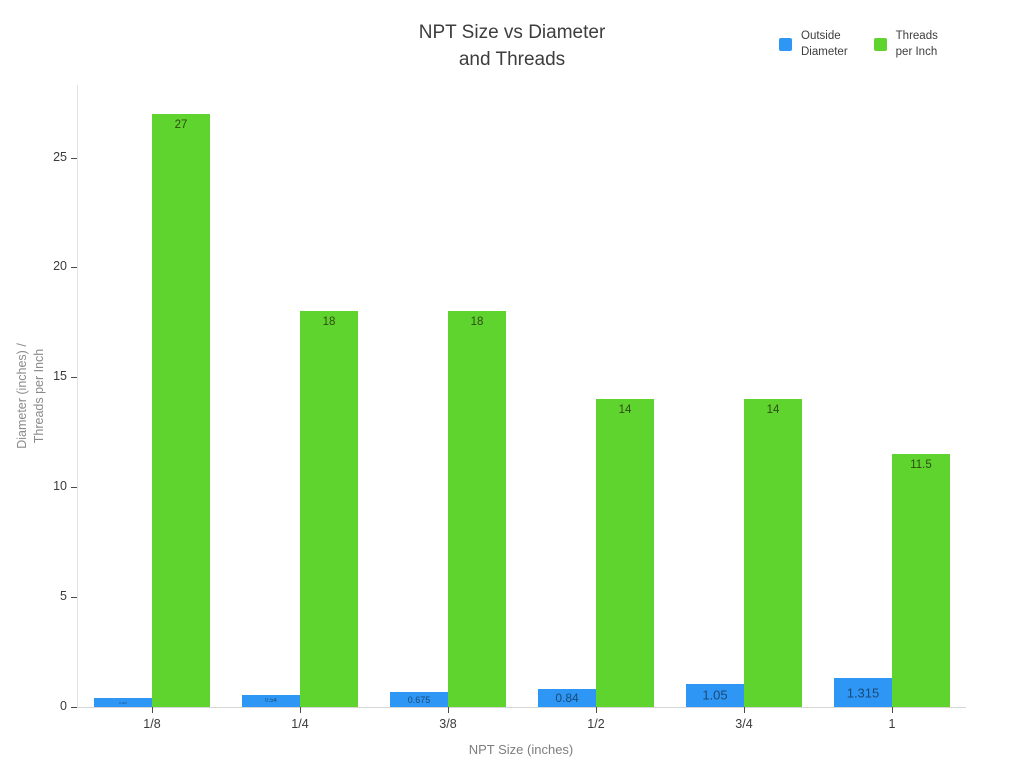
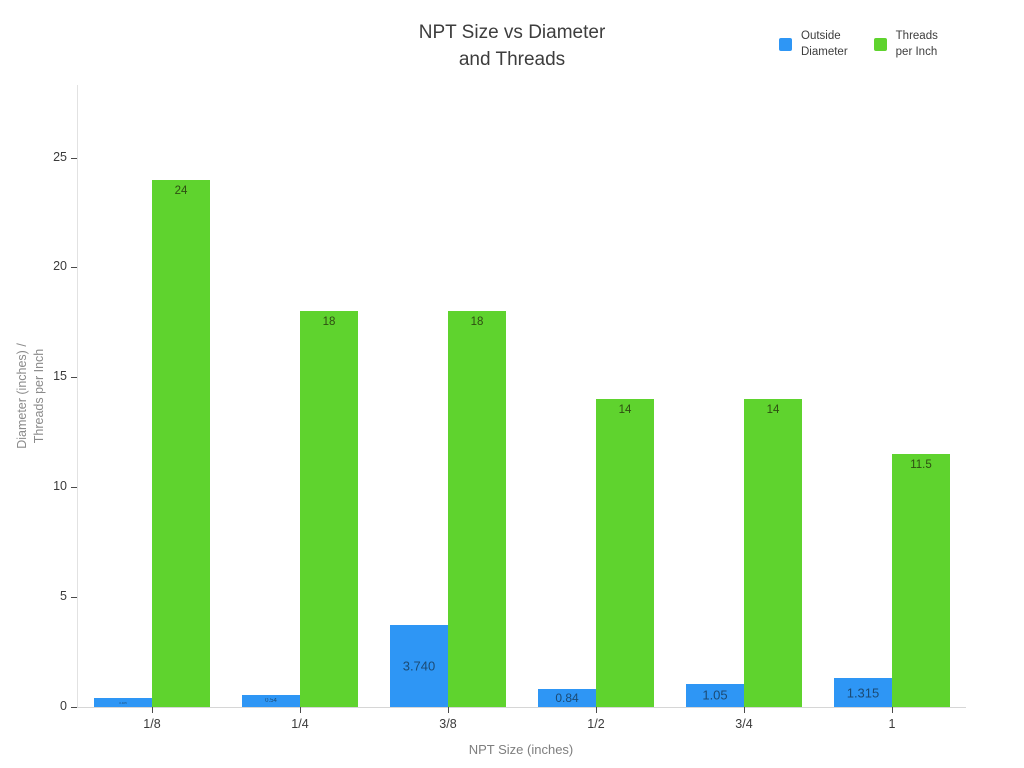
Threads per Inch/1/8: 27 -> 24
Outside Diameter/3/8: 0.675 -> 3.740
